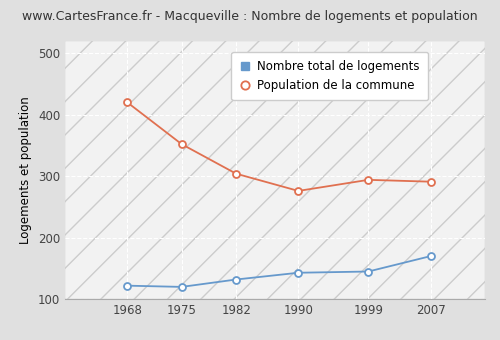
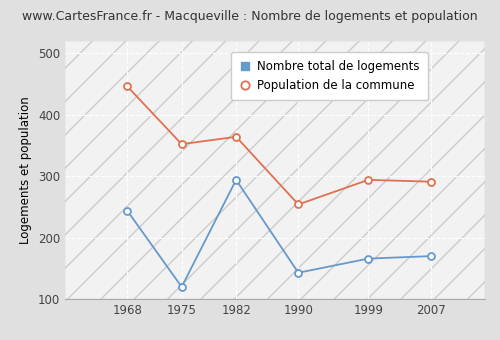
Nombre total de logements/1968: 122 -> 244
Population de la commune/1968: 420 -> 446
Nombre total de logements/1982: 132 -> 294
Population de la commune/1982: 304 -> 364
Population de la commune/1990: 276 -> 254
Nombre total de logements/1999: 145 -> 166
